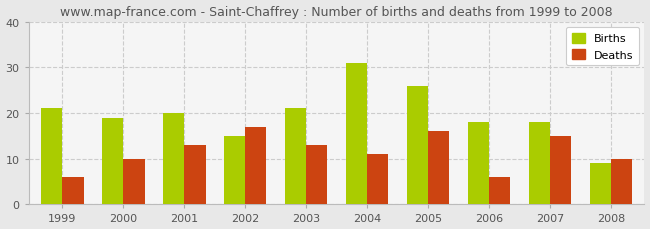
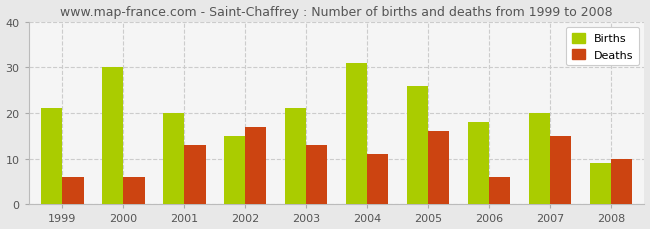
Births/2000: 19 -> 30
Deaths/2000: 10 -> 6
Births/2007: 18 -> 20
